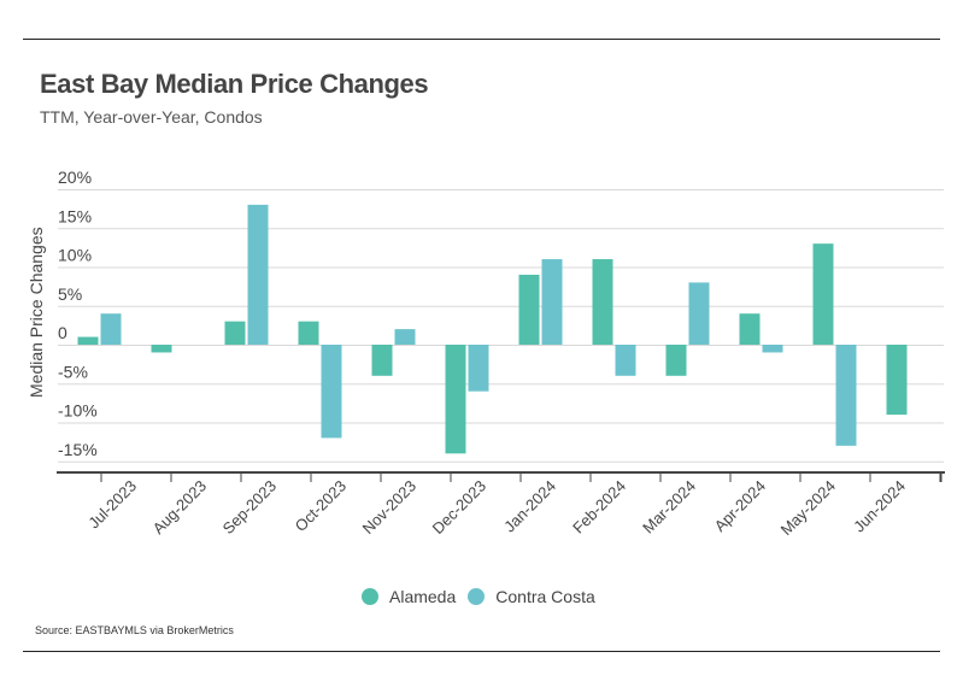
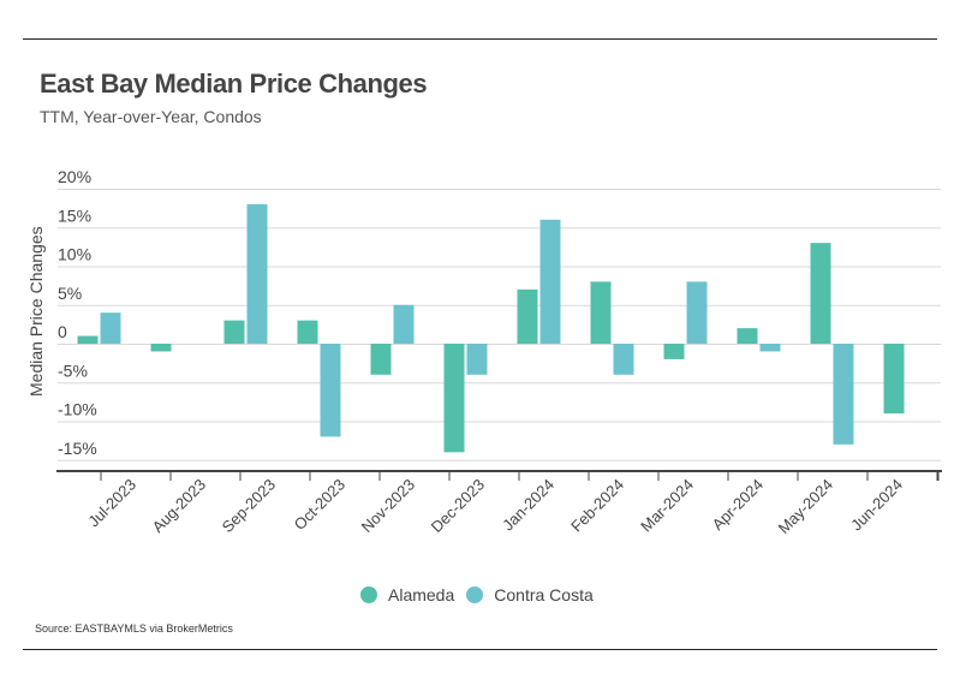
Contra Costa/Nov-2023: 2% -> 5%
Contra Costa/Dec-2023: -6% -> -4%
Alameda/Jan-2024: 9% -> 7%
Contra Costa/Jan-2024: 11% -> 16%
Alameda/Feb-2024: 11% -> 8%
Alameda/Mar-2024: -4% -> -2%
Alameda/Apr-2024: 4% -> 2%
